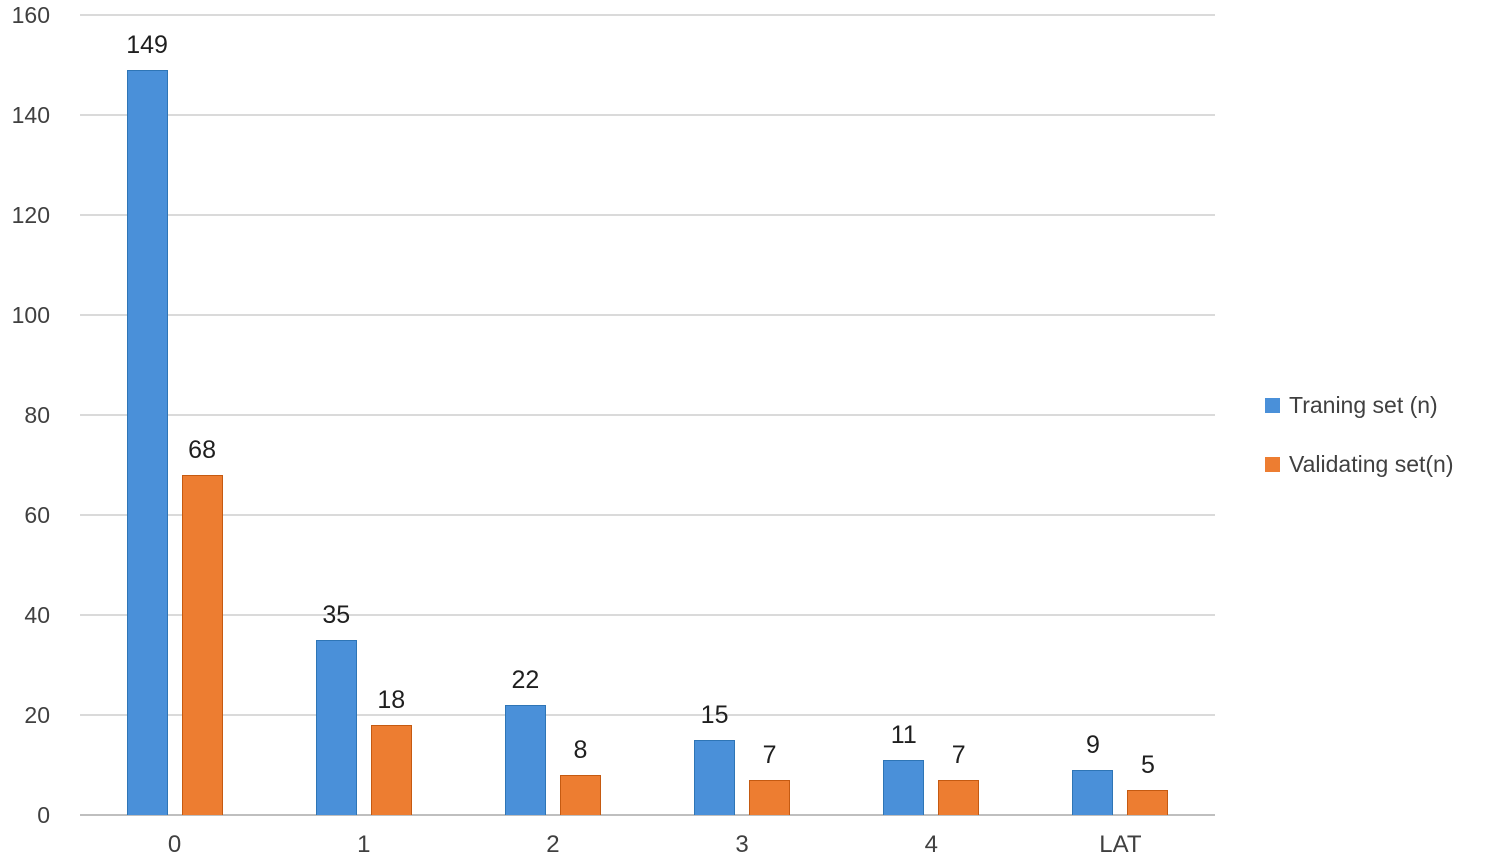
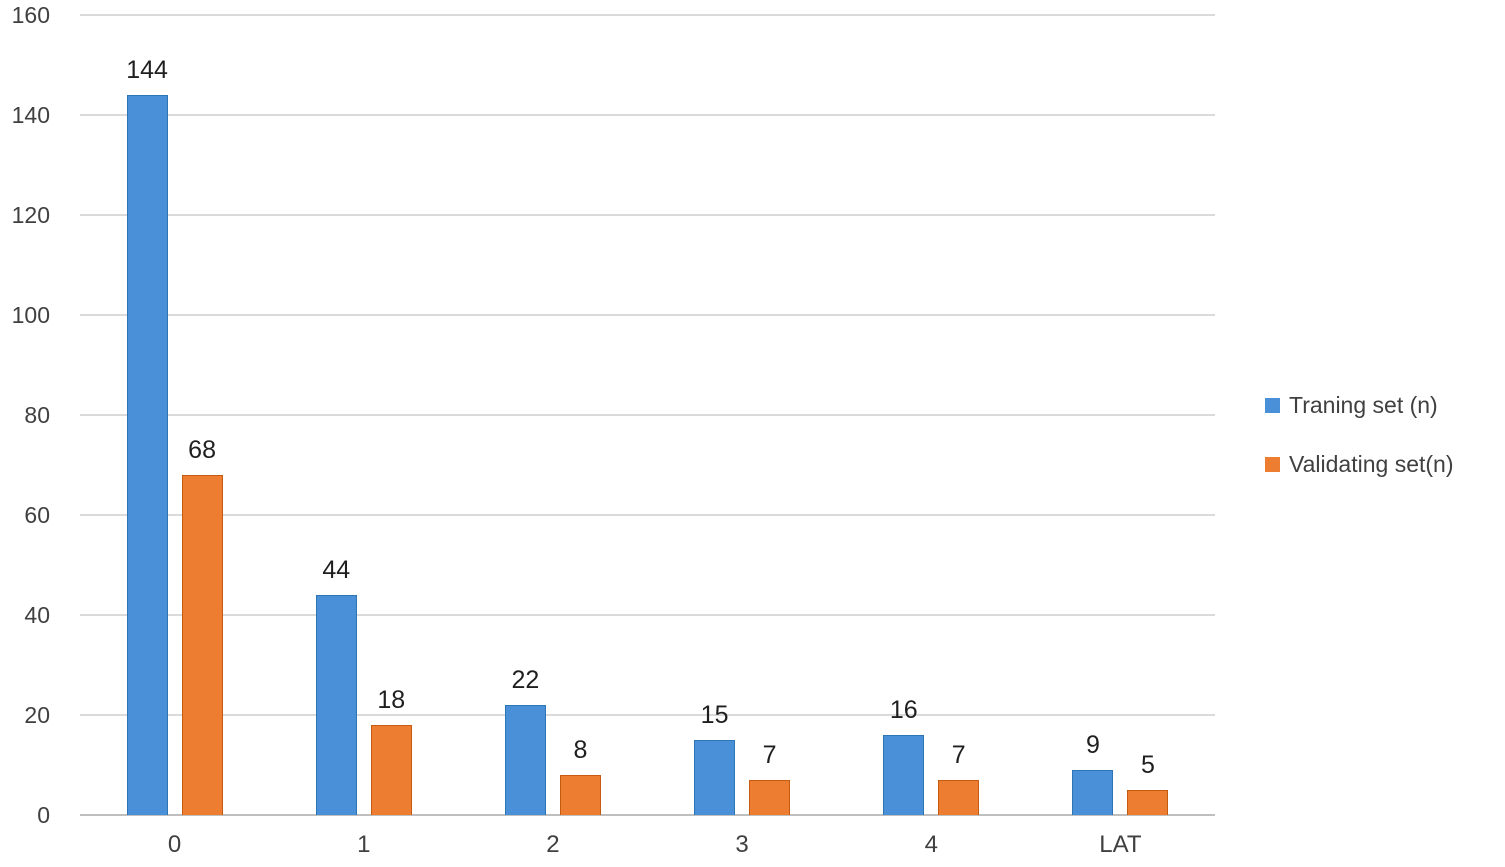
Traning set (n)/0: 149 -> 144
Traning set (n)/1: 35 -> 44
Traning set (n)/4: 11 -> 16
